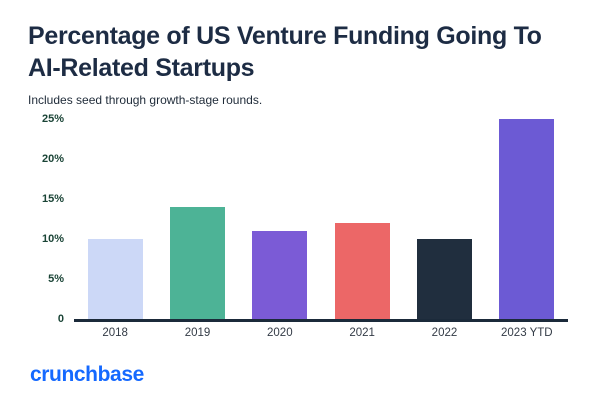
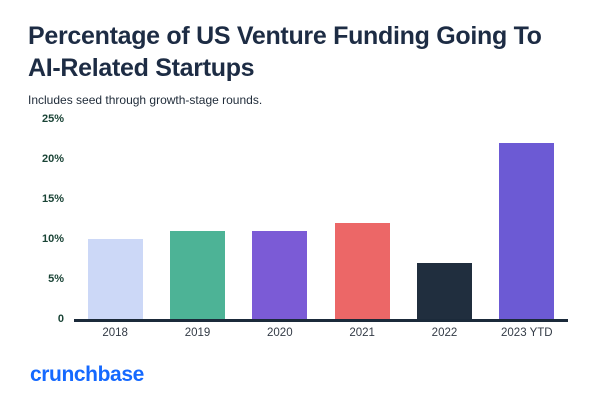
2019: 14% -> 11%
2022: 10% -> 7%
2023 YTD: 25% -> 22%
